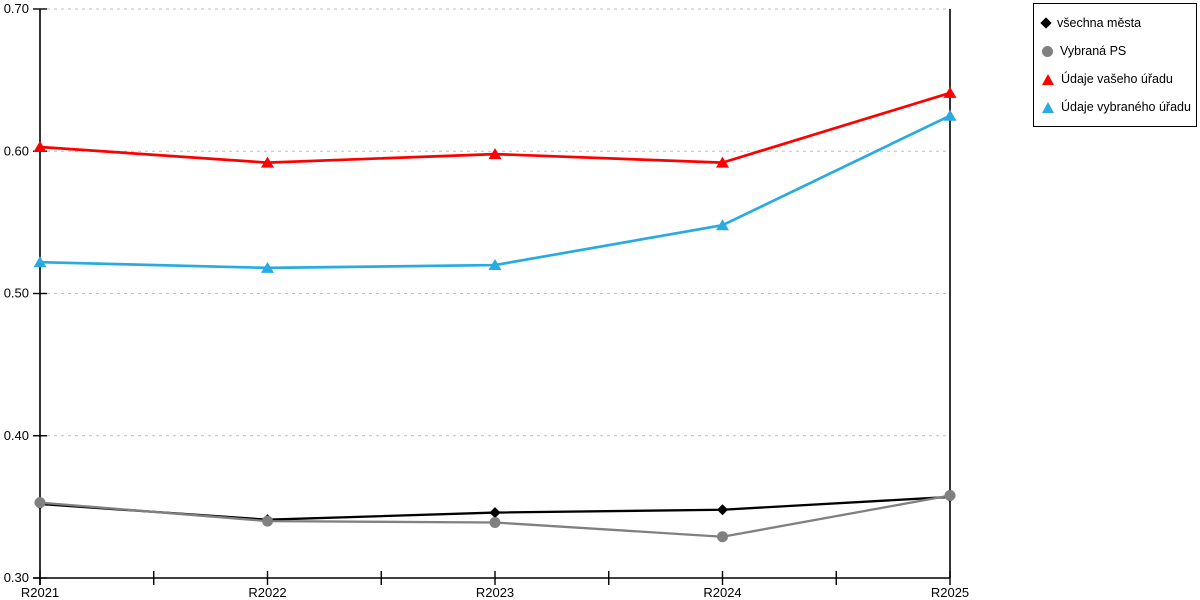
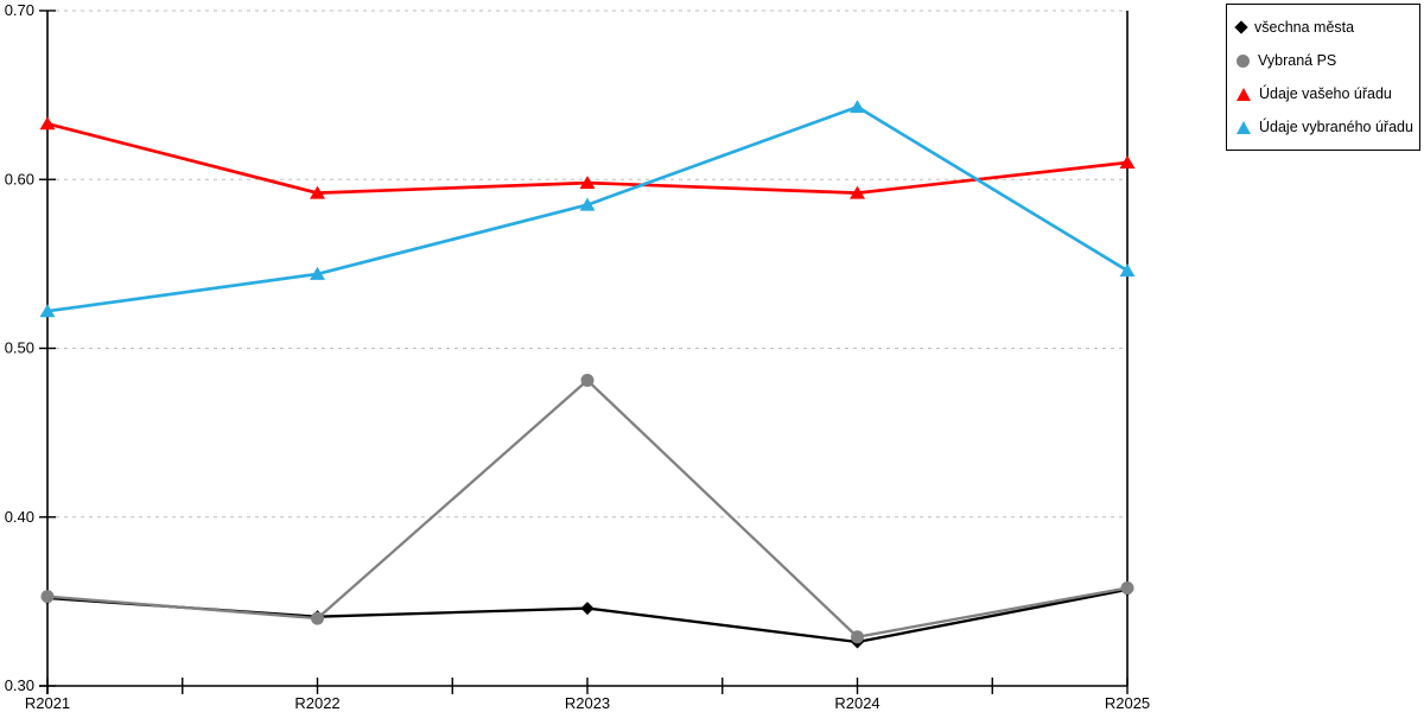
Údaje vašeho úřadu/R2021: 0.603 -> 0.633
Údaje vybraného úřadu/R2022: 0.518 -> 0.544
Vybraná PS/R2023: 0.339 -> 0.481
Údaje vybraného úřadu/R2023: 0.520 -> 0.585
všechna města/R2024: 0.348 -> 0.326
Údaje vybraného úřadu/R2024: 0.548 -> 0.643
Údaje vašeho úřadu/R2025: 0.641 -> 0.610
Údaje vybraného úřadu/R2025: 0.625 -> 0.546
